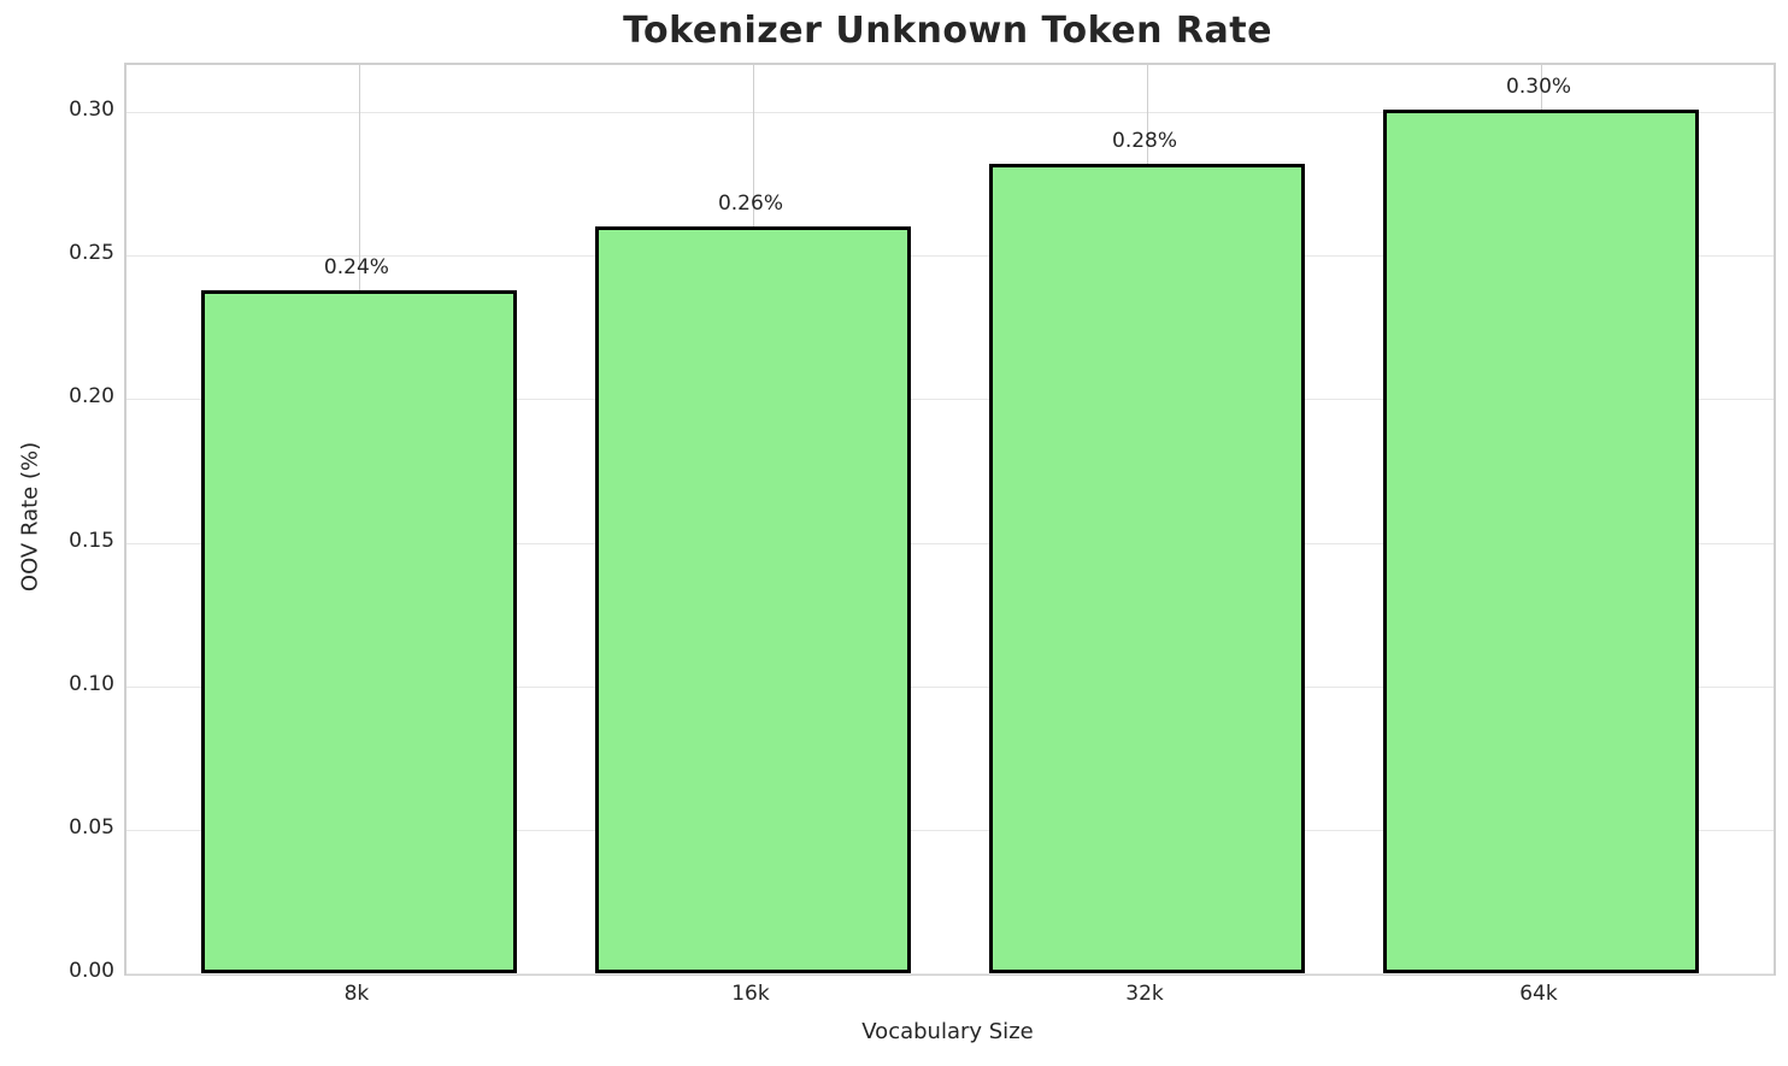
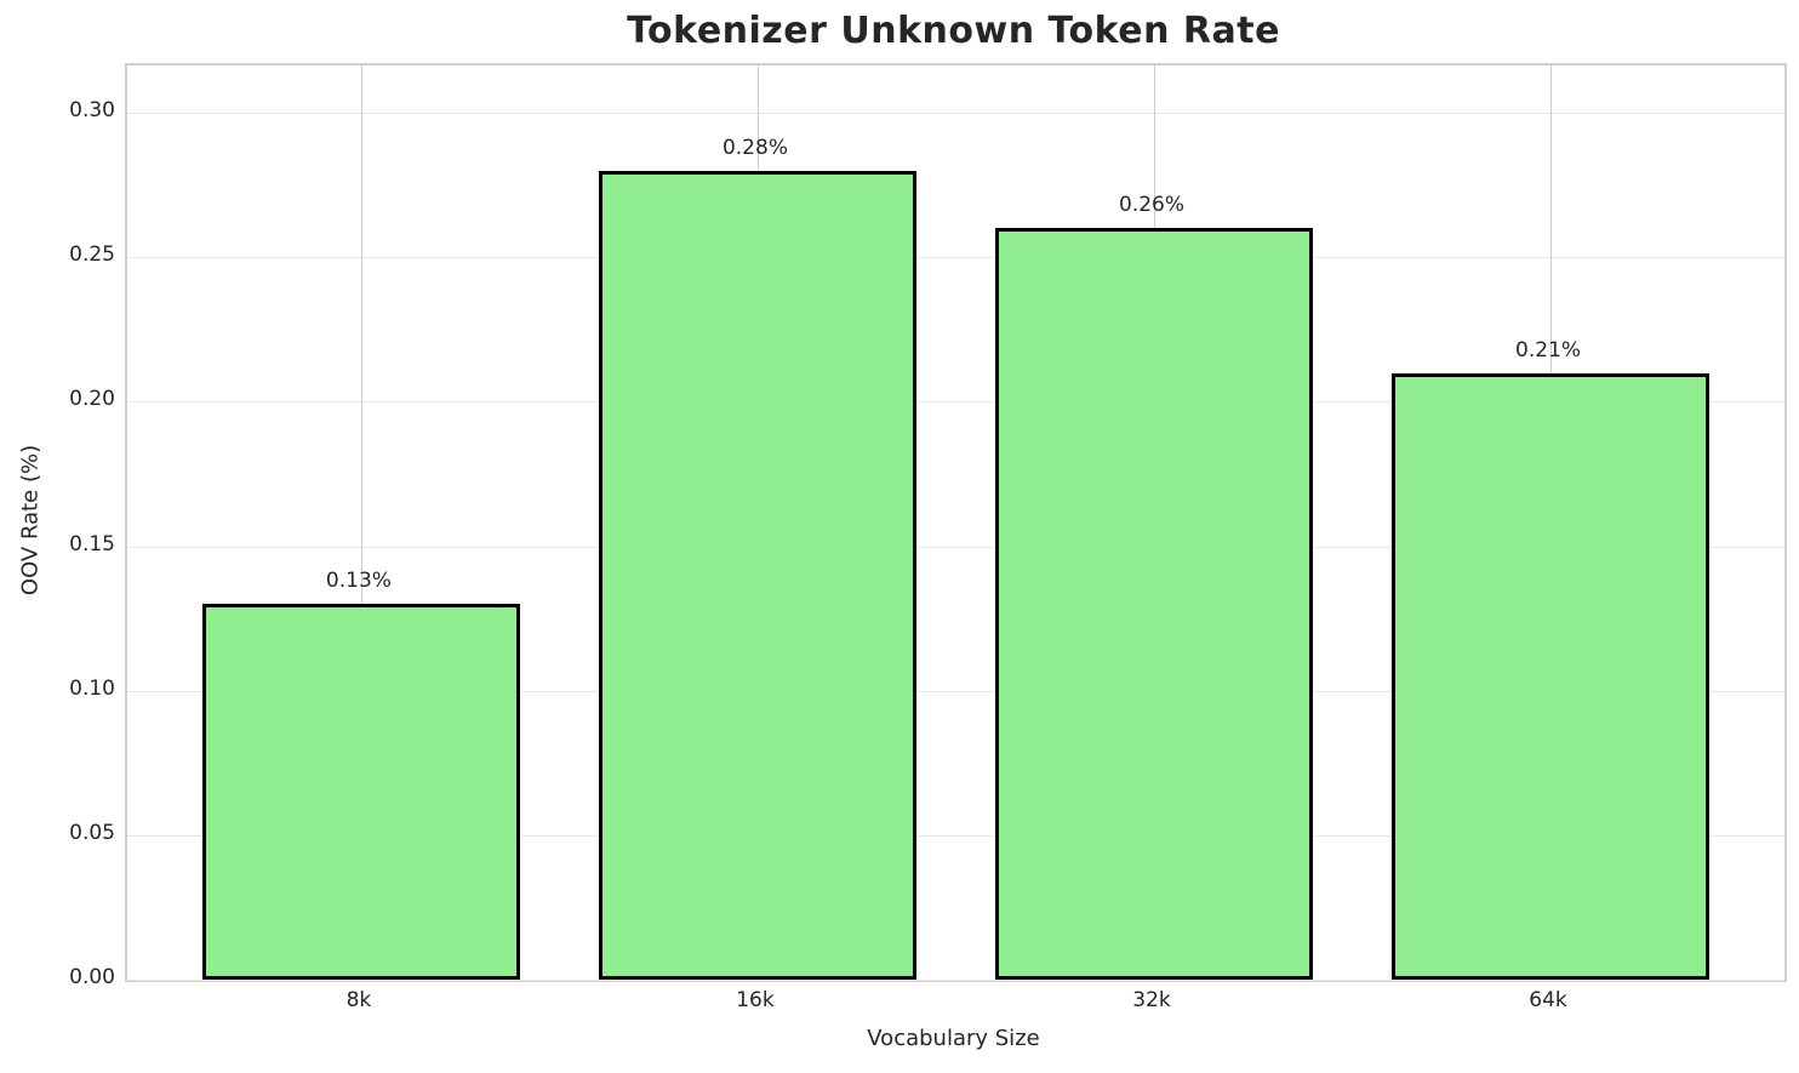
8k: 0.24% -> 0.13%
16k: 0.26% -> 0.28%
32k: 0.28% -> 0.26%
64k: 0.30% -> 0.21%
